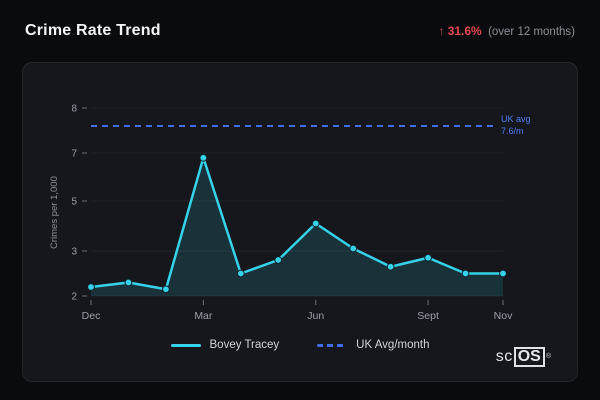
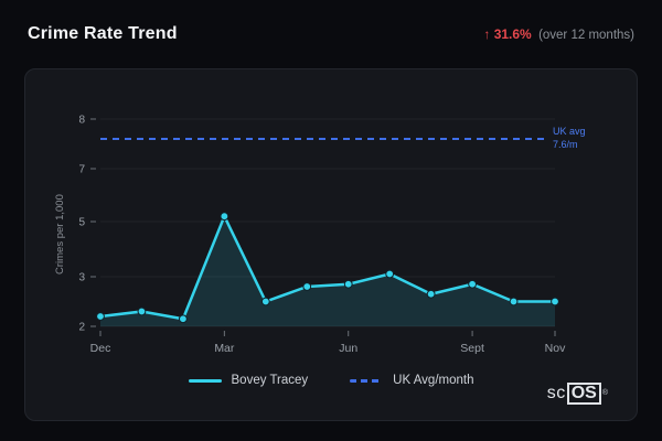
Mar: 6.8 -> 5.2
Jun: 4.1 -> 2.9
